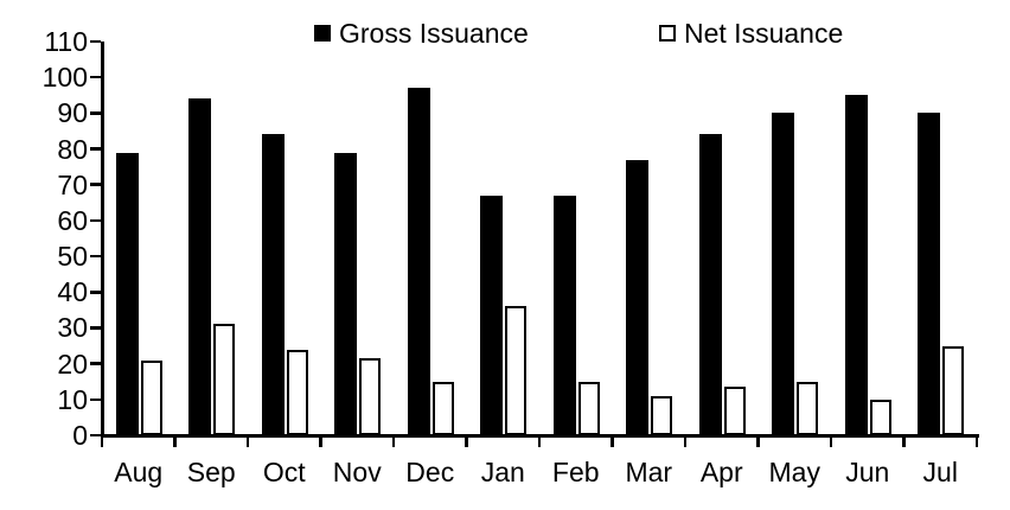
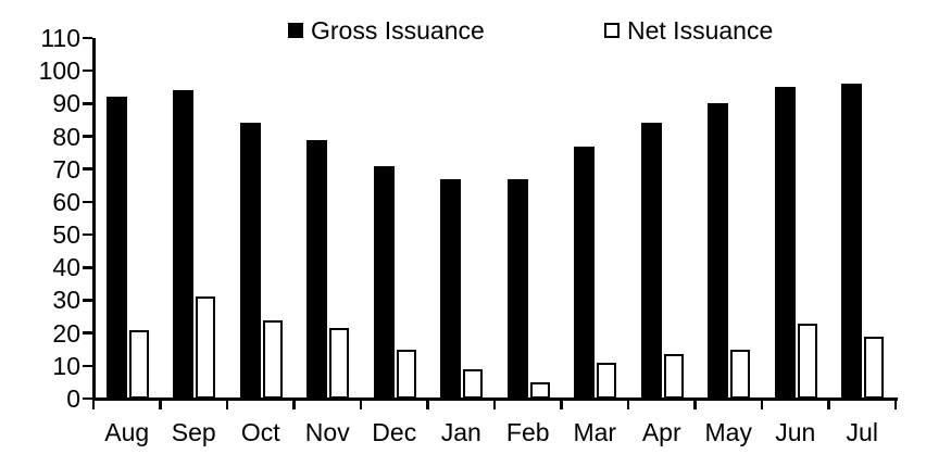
Gross Issuance/Aug: 79 -> 92
Gross Issuance/Dec: 97 -> 71
Net Issuance/Jan: 36 -> 9
Net Issuance/Feb: 15 -> 5
Net Issuance/Jun: 10 -> 23
Gross Issuance/Jul: 90 -> 96
Net Issuance/Jul: 25 -> 19
